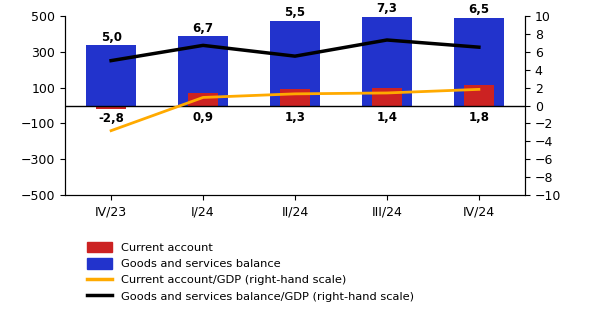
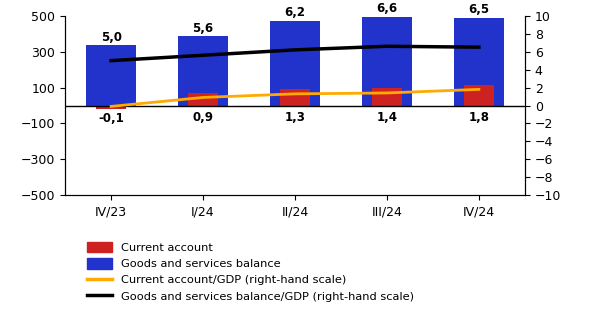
Current account/GDP (right-hand scale)/IV/23: -2,8 -> -0,1
Goods and services balance/GDP (right-hand scale)/I/24: 6,7 -> 5,6
Goods and services balance/GDP (right-hand scale)/II/24: 5,5 -> 6,2
Goods and services balance/GDP (right-hand scale)/III/24: 7,3 -> 6,6
